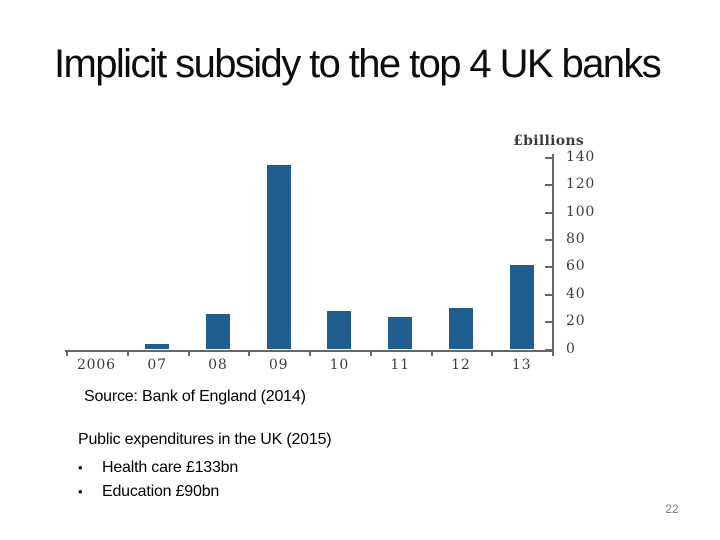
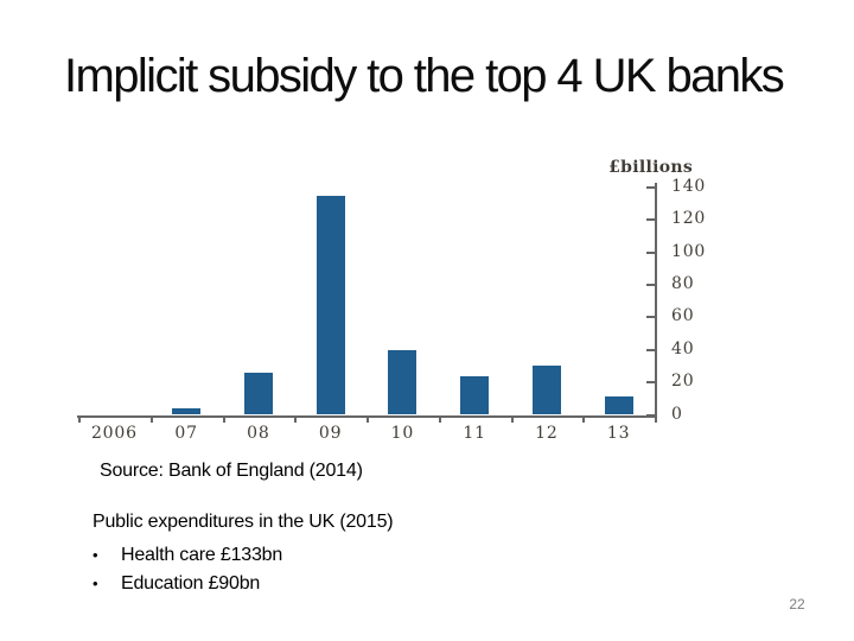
10: 28 -> 40
13: 62 -> 11
